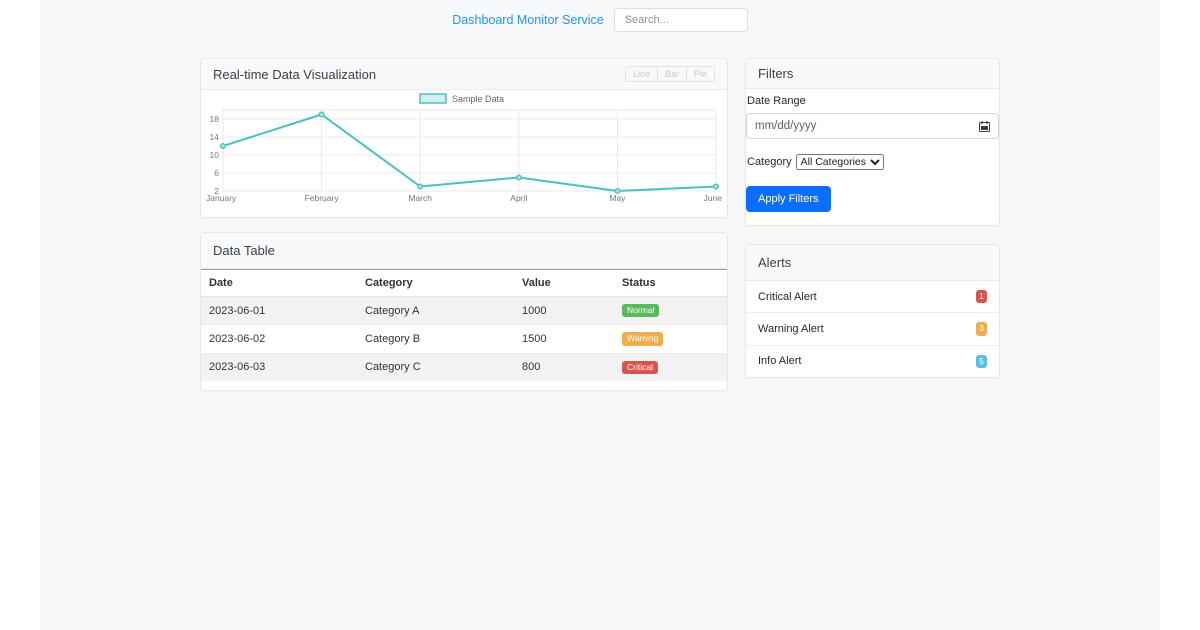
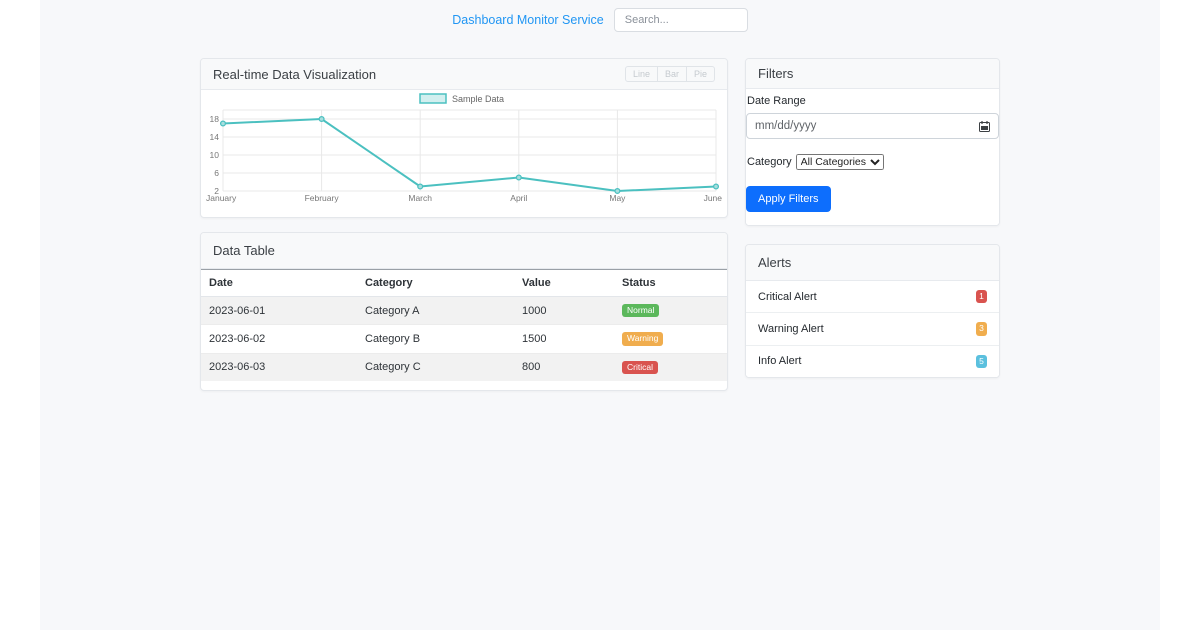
January: 12 -> 17
February: 19 -> 18
